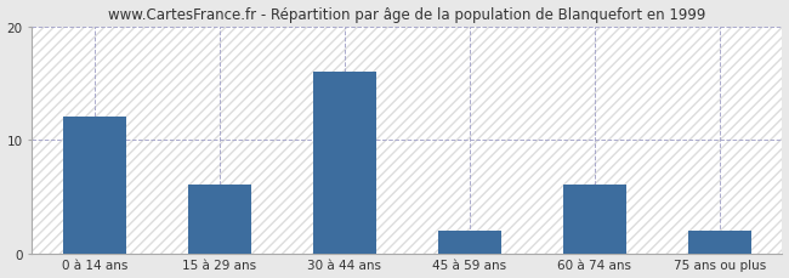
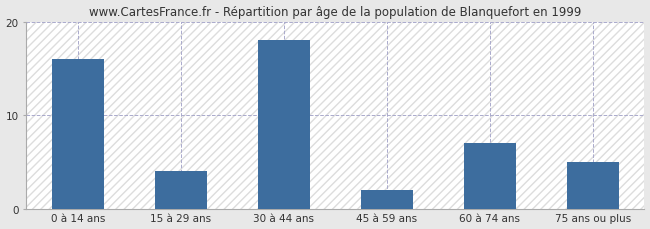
0 à 14 ans: 12 -> 16
15 à 29 ans: 6 -> 4
30 à 44 ans: 16 -> 18
60 à 74 ans: 6 -> 7
75 ans ou plus: 2 -> 5
